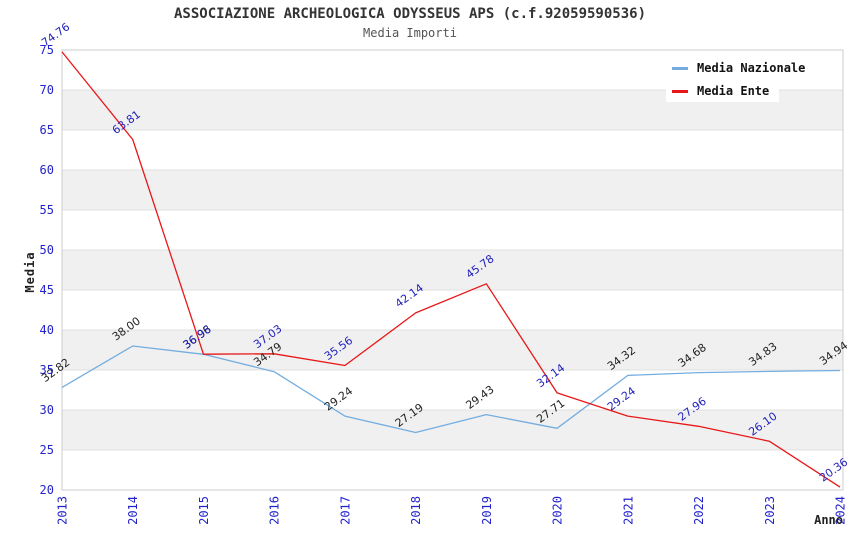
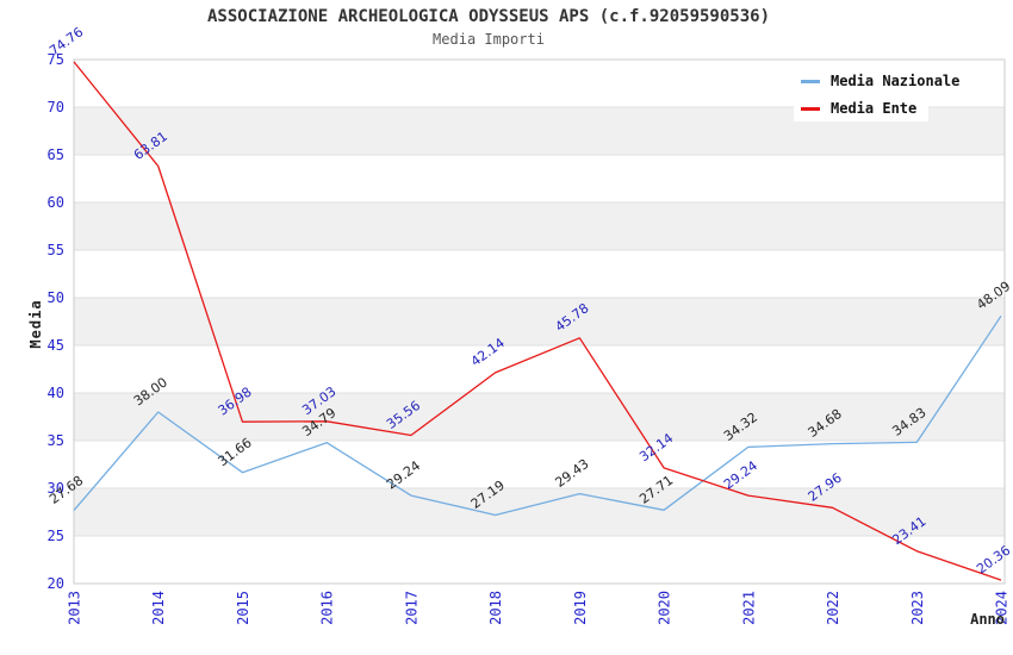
Media Nazionale/2013: 32.82 -> 27.68
Media Nazionale/2015: 36.96 -> 31.66
Media Ente/2023: 26.10 -> 23.41
Media Nazionale/2024: 34.94 -> 48.09
